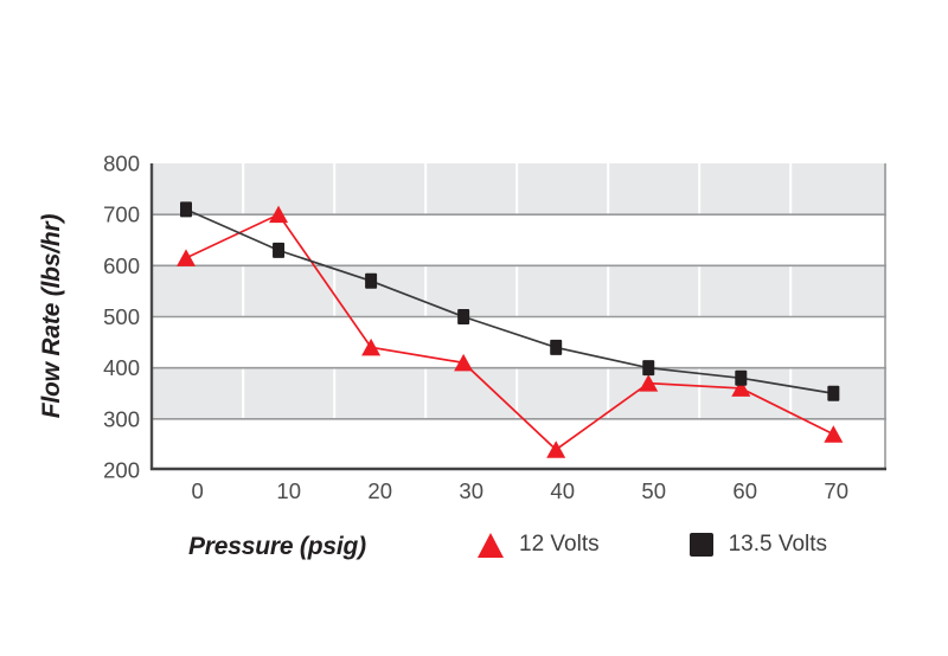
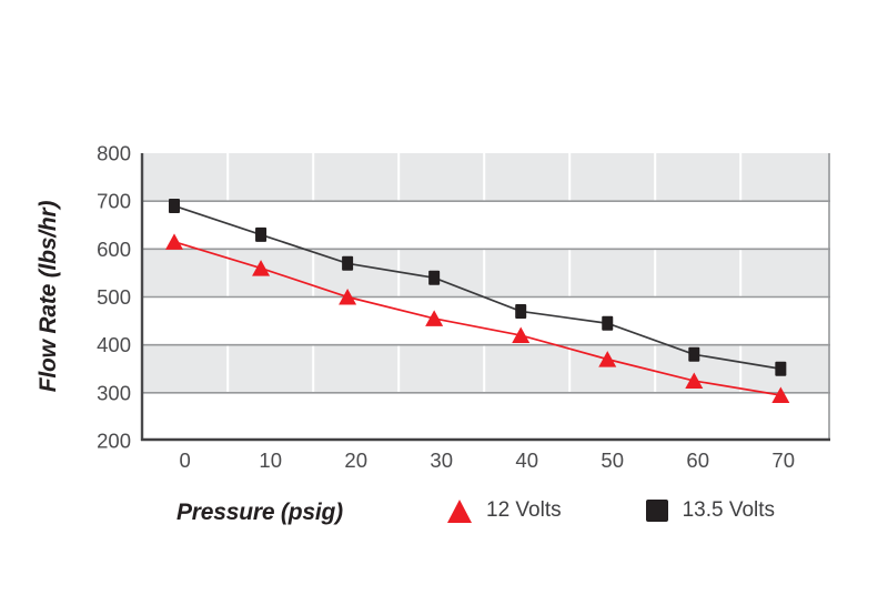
13.5 Volts/0: 710 -> 690
12 Volts/10: 700 -> 560
12 Volts/20: 440 -> 500
12 Volts/30: 410 -> 460
13.5 Volts/30: 500 -> 540
12 Volts/40: 240 -> 420
13.5 Volts/40: 440 -> 470
13.5 Volts/50: 400 -> 440
12 Volts/60: 360 -> 320
12 Volts/70: 270 -> 300
